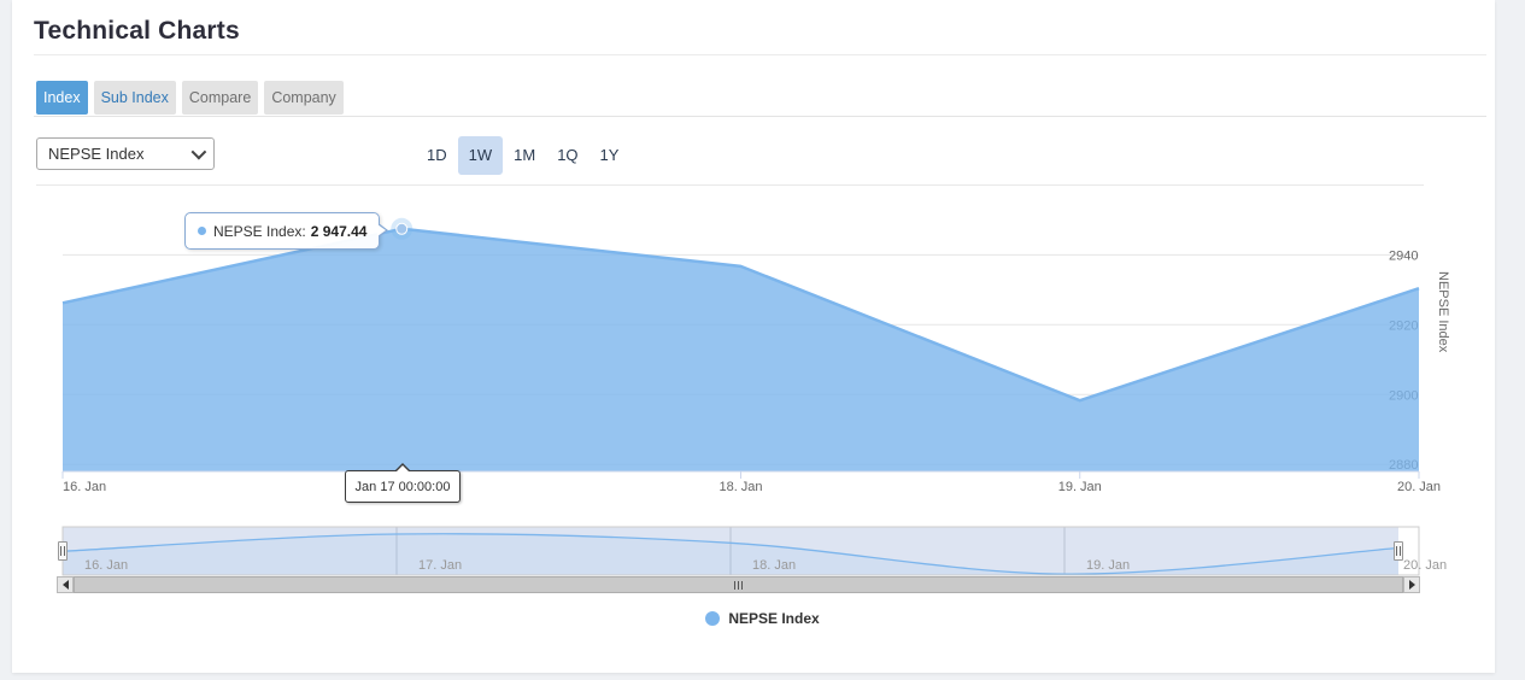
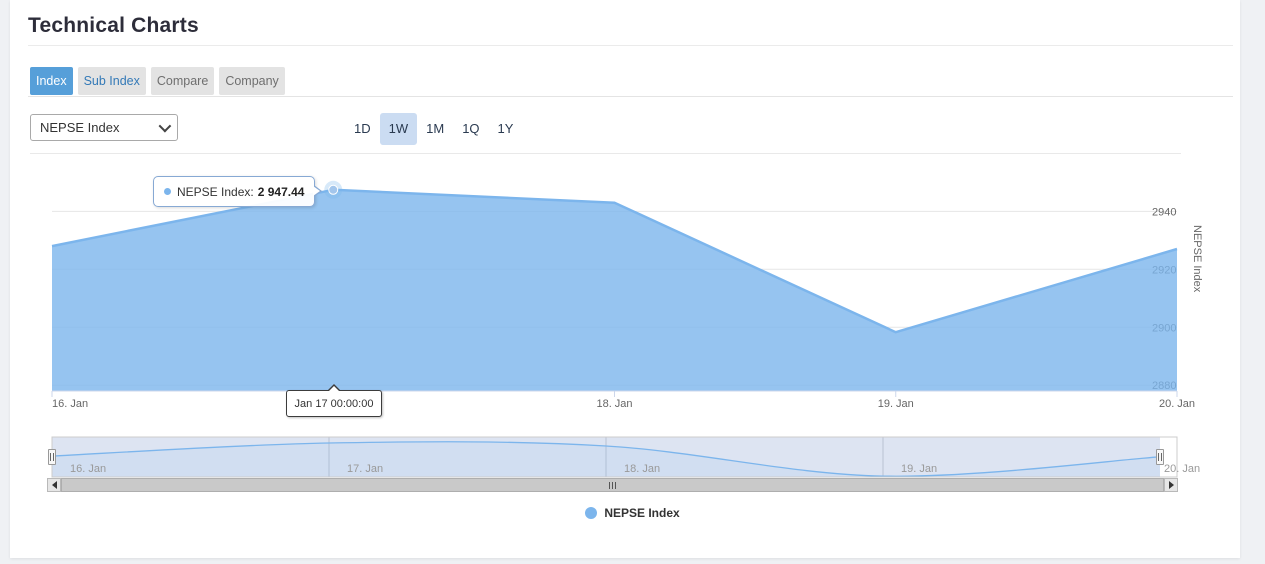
16. Jan: 2926 -> 2928
18. Jan: 2937 -> 2943
20. Jan: 2930 -> 2927
